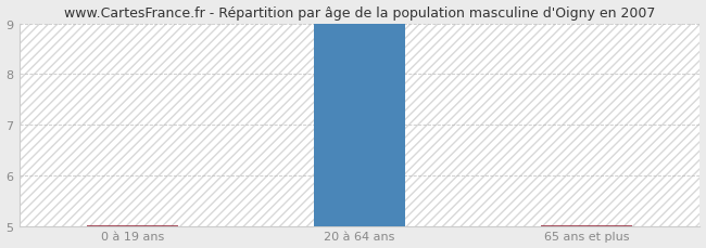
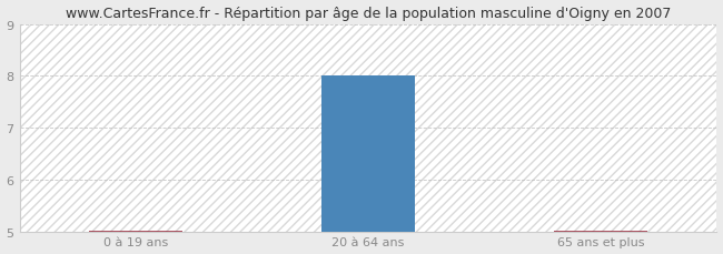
20 à 64 ans: 9 -> 8
